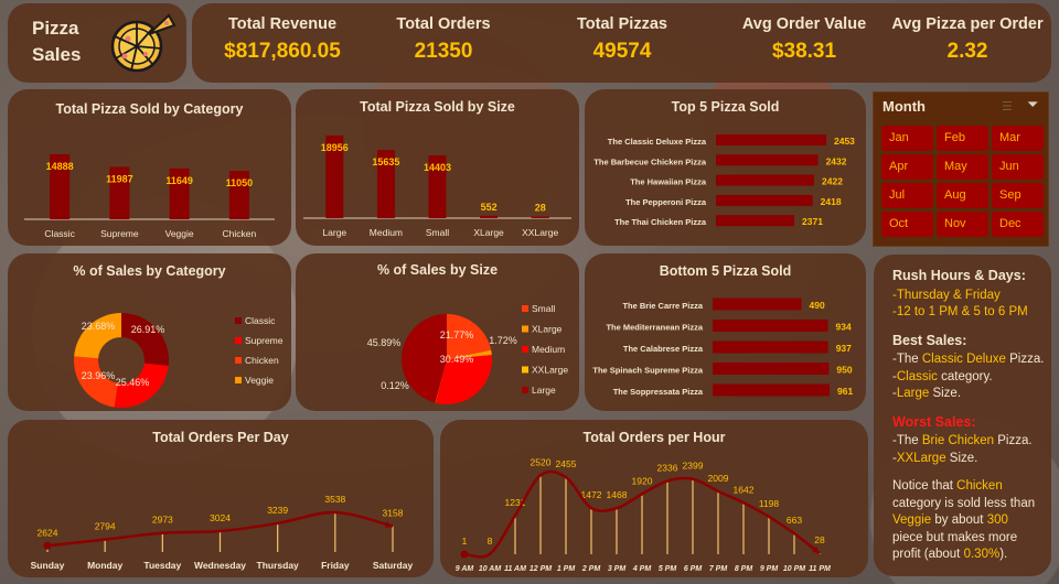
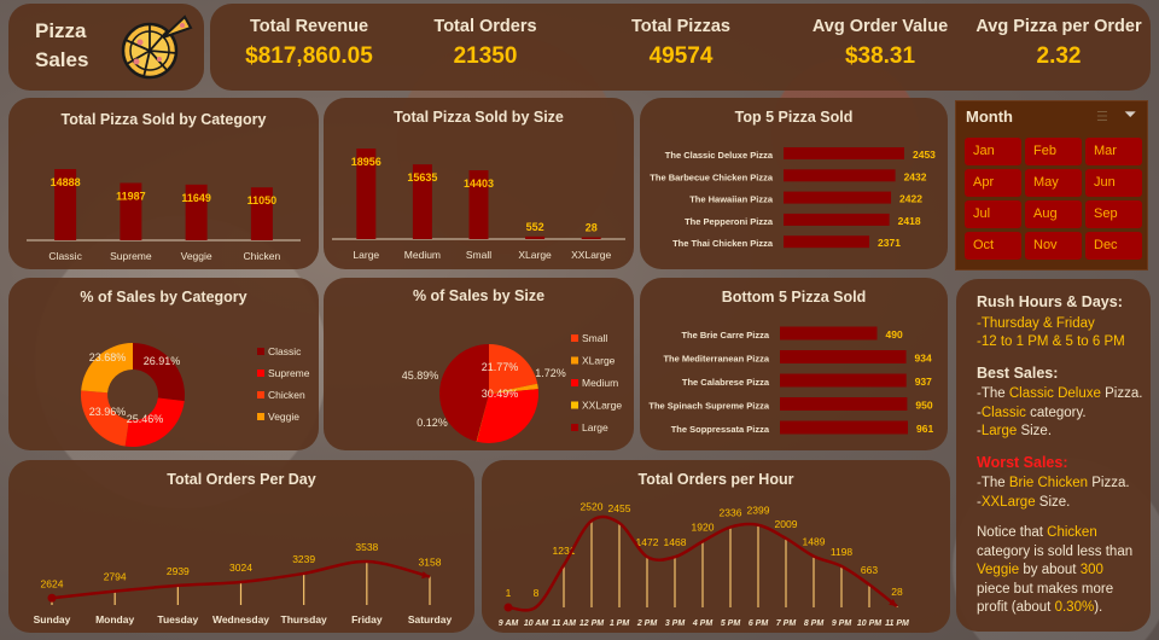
Total Orders Per Day/Tuesday: 2973 -> 2939
Total Orders per Hour/8 PM: 1642 -> 1489
